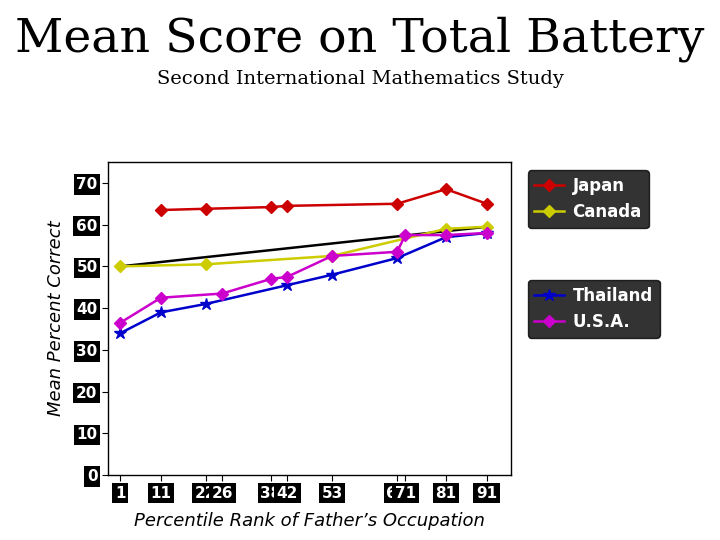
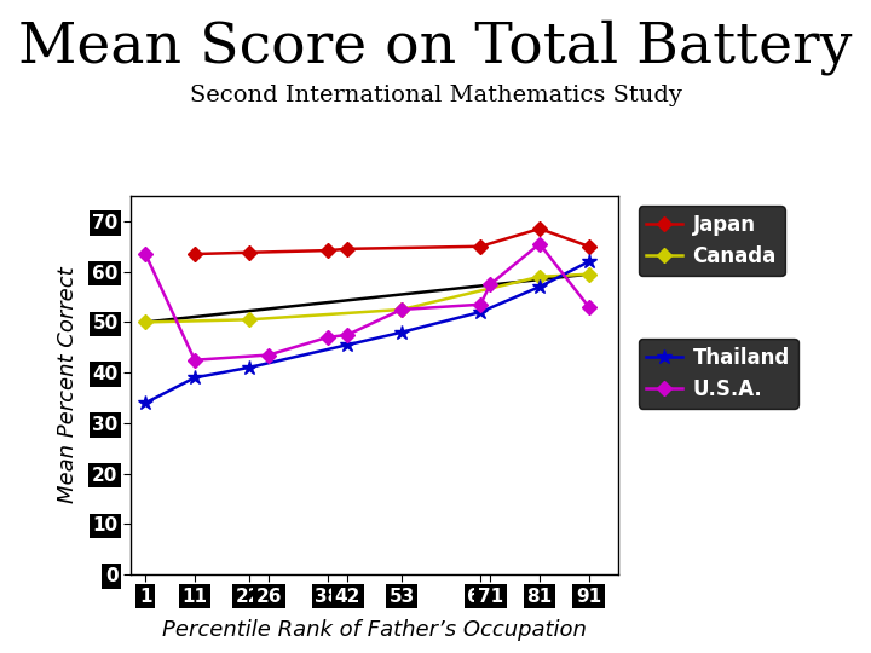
U.S.A./1: 36.5 -> 63.5
U.S.A./81: 57.5 -> 65.5
Thailand/91: 58.0 -> 62.0
U.S.A./91: 58.0 -> 53.0
